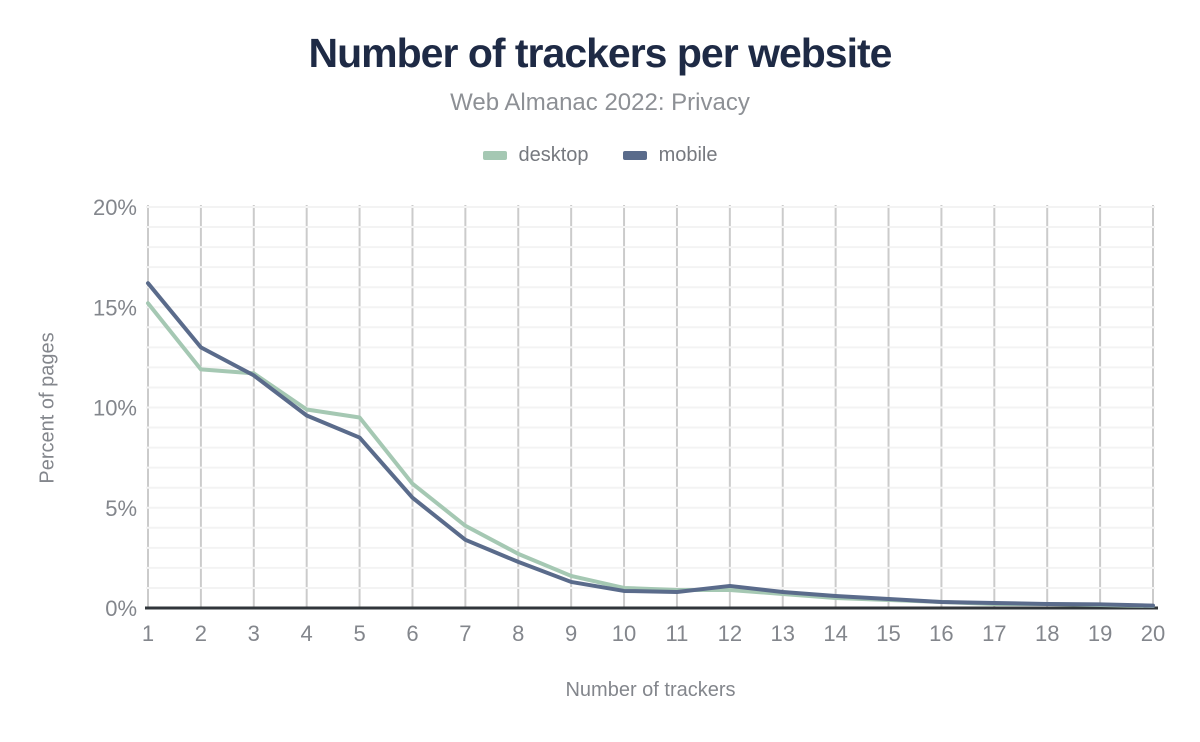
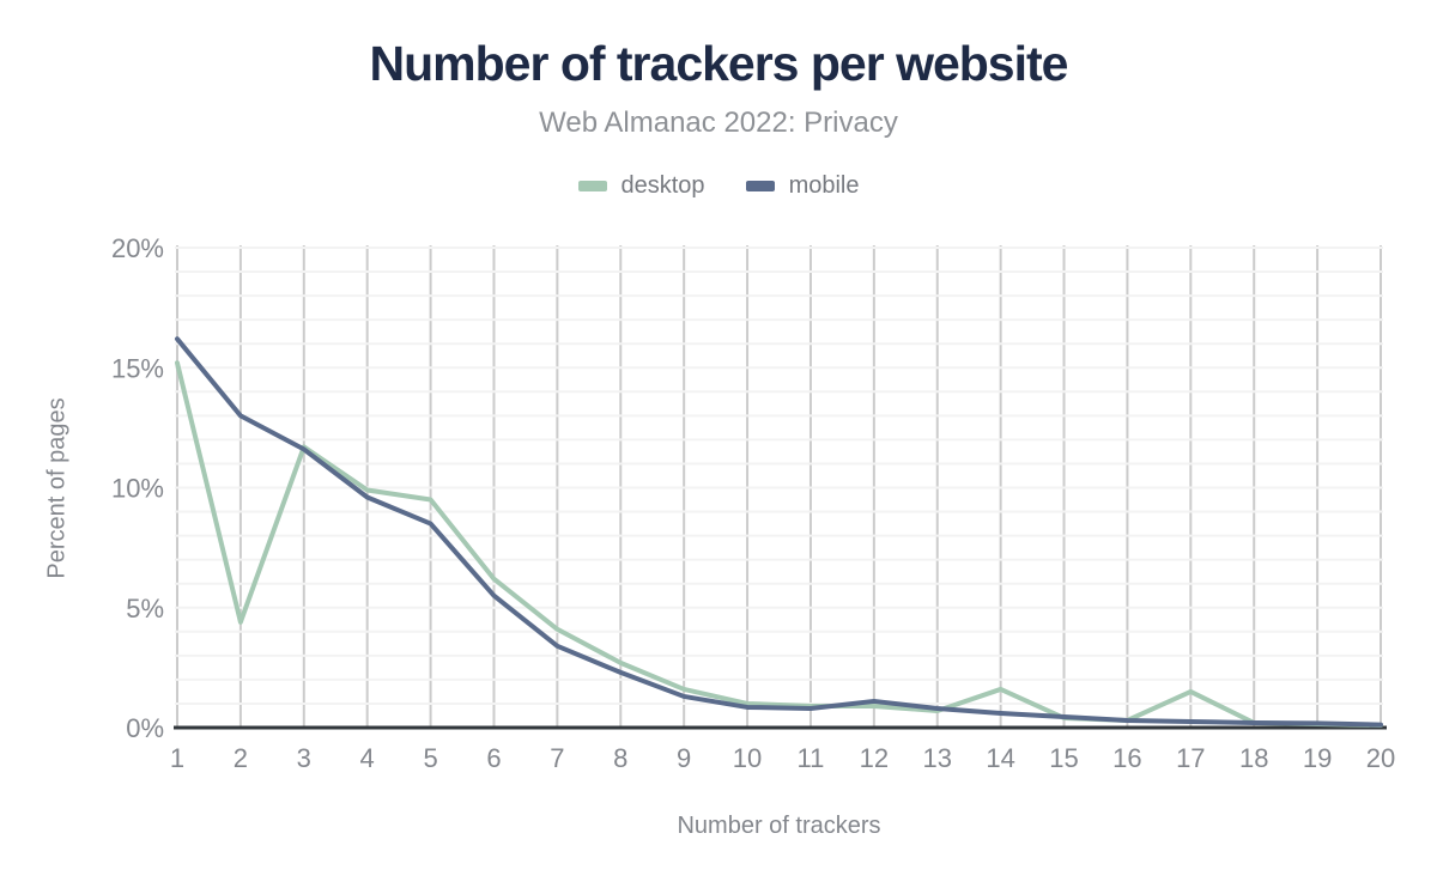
desktop/2: 11.9% -> 4.4%
desktop/14: 0.5% -> 1.6%
desktop/17: 0.2% -> 1.5%
